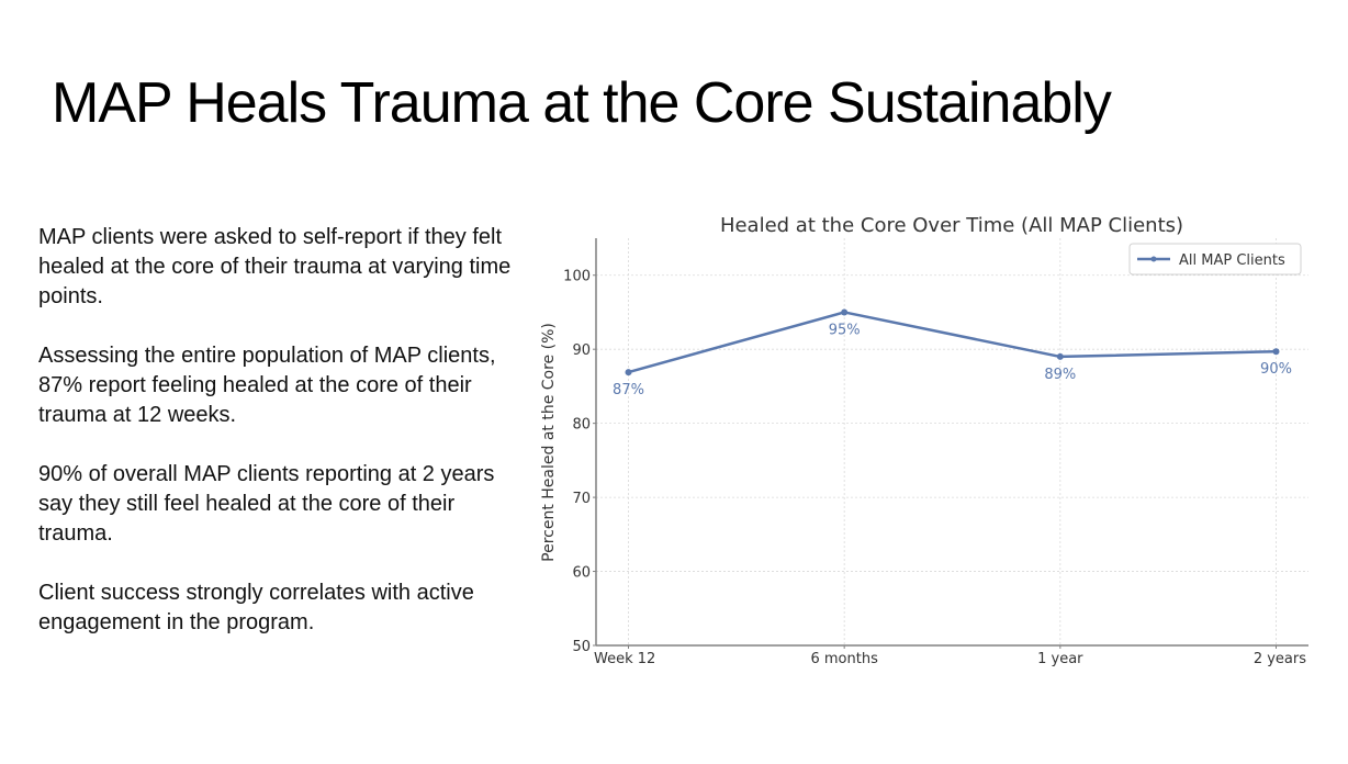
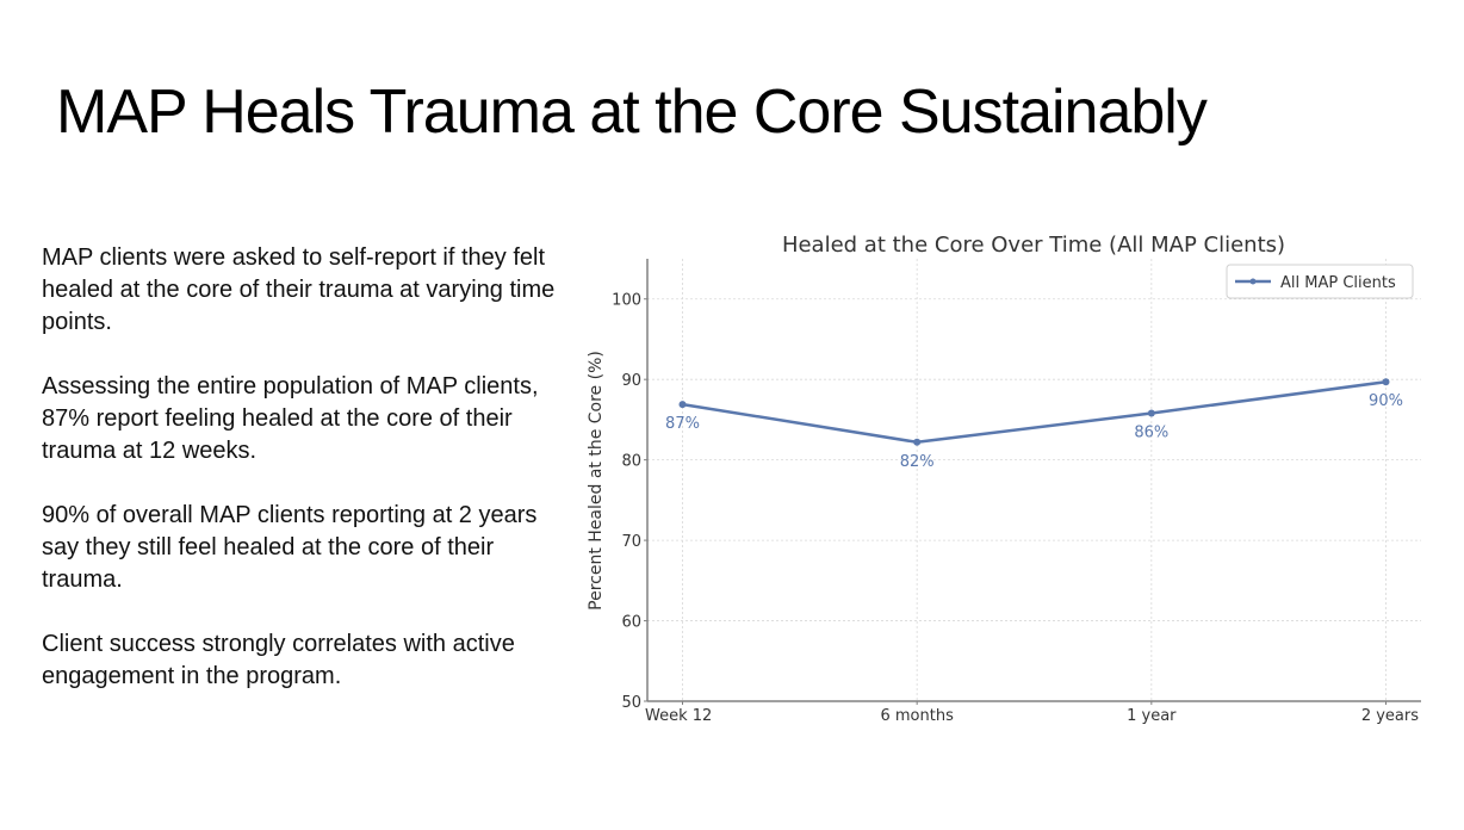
6 months: 95% -> 82%
1 year: 89% -> 86%
